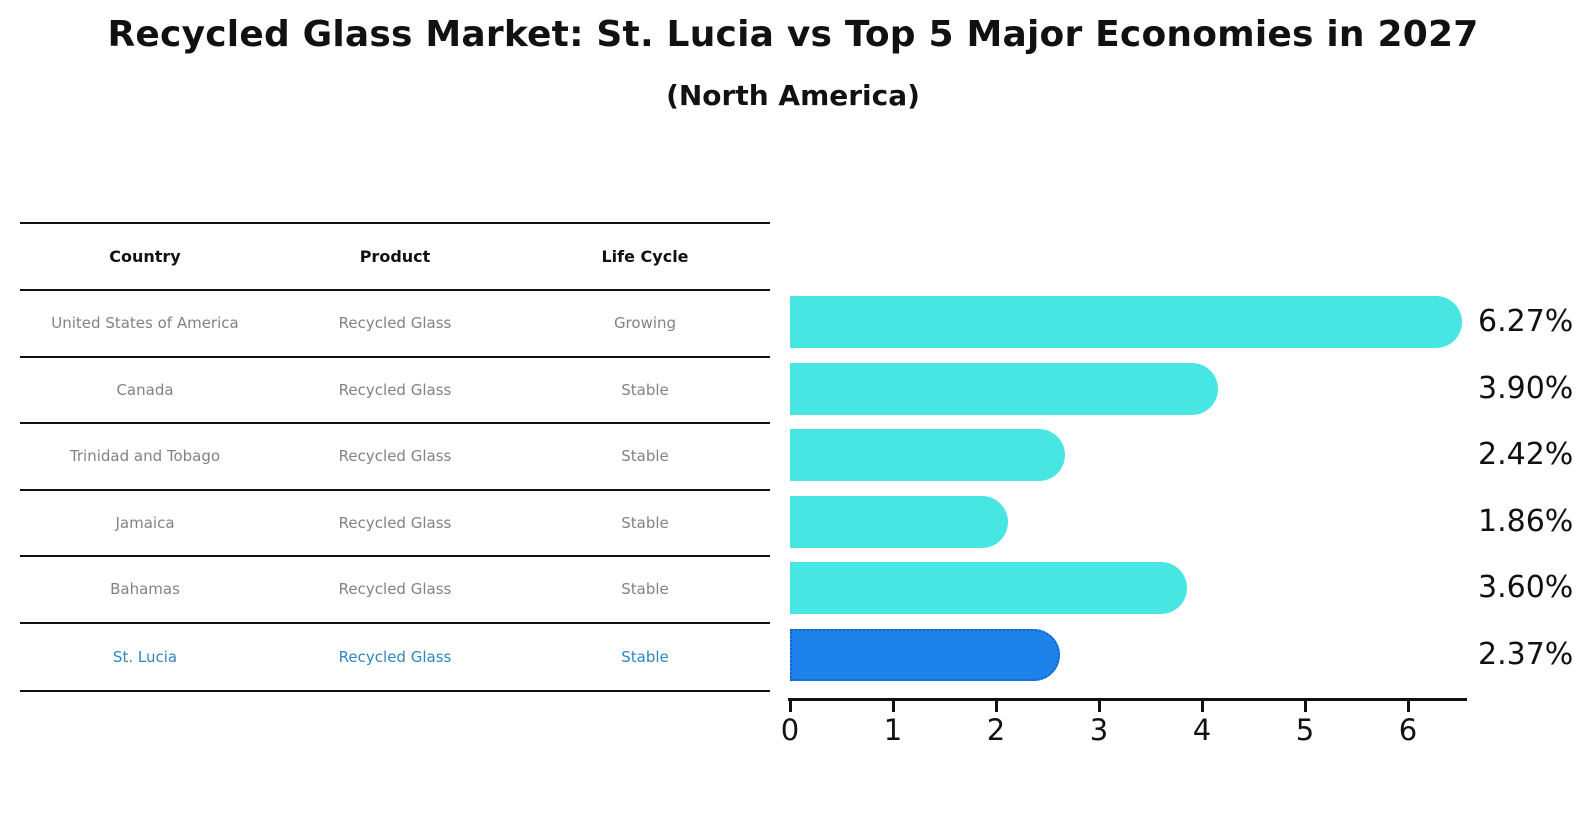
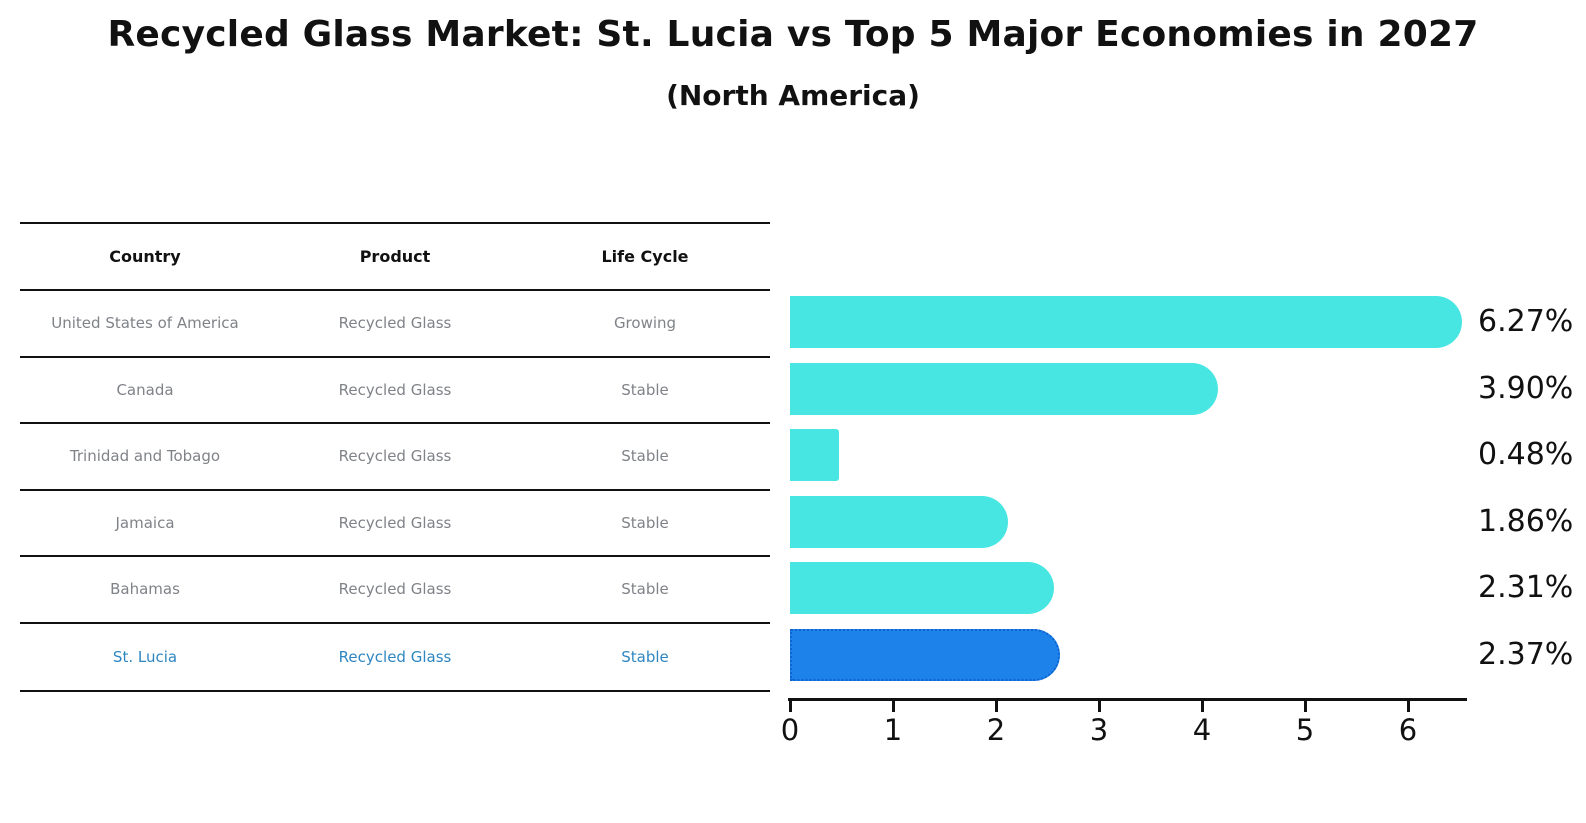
Trinidad and Tobago: 2.42% -> 0.48%
Bahamas: 3.60% -> 2.31%
